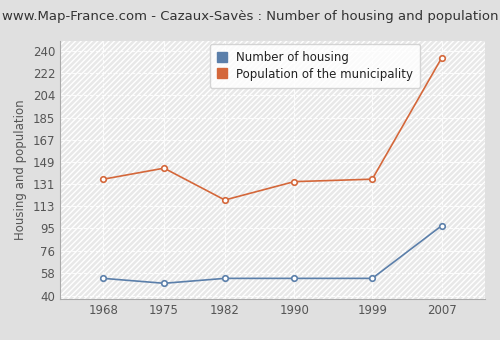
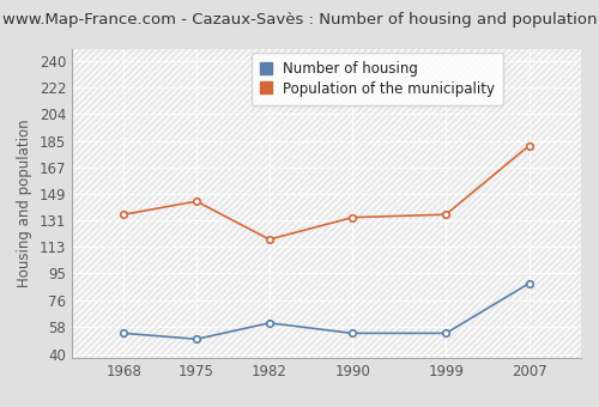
Number of housing/1982: 54 -> 61
Number of housing/2007: 97 -> 88
Population of the municipality/2007: 234 -> 182
